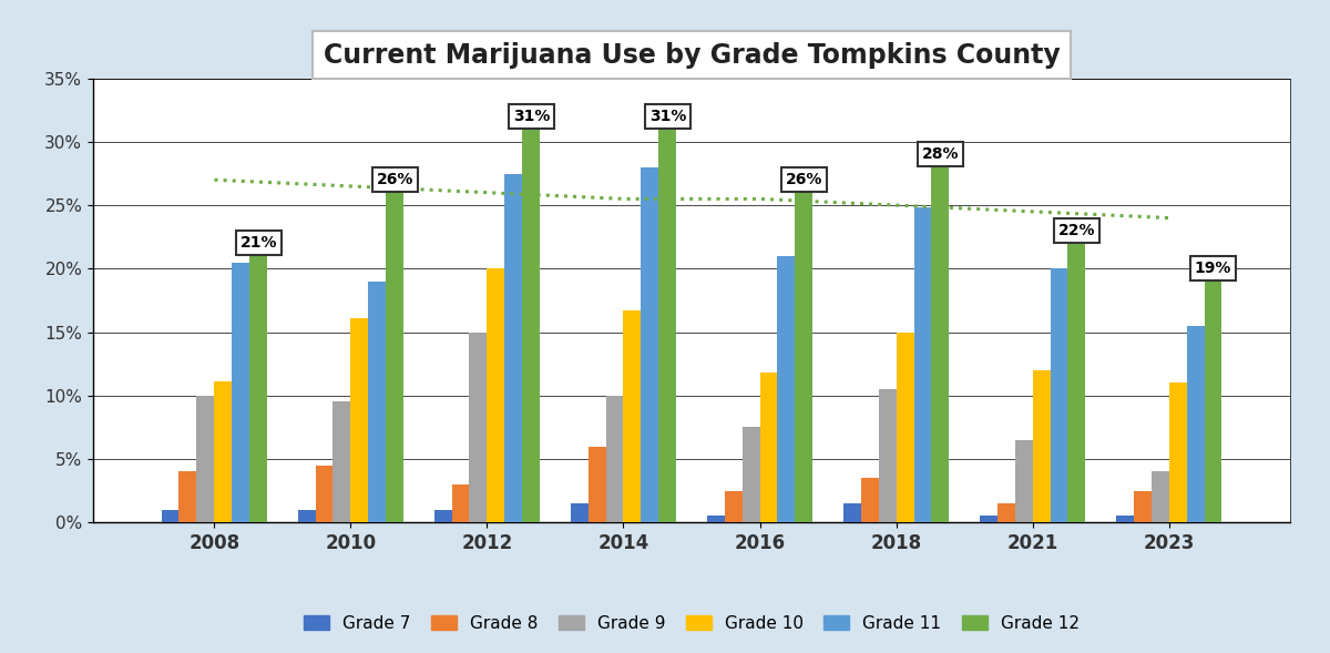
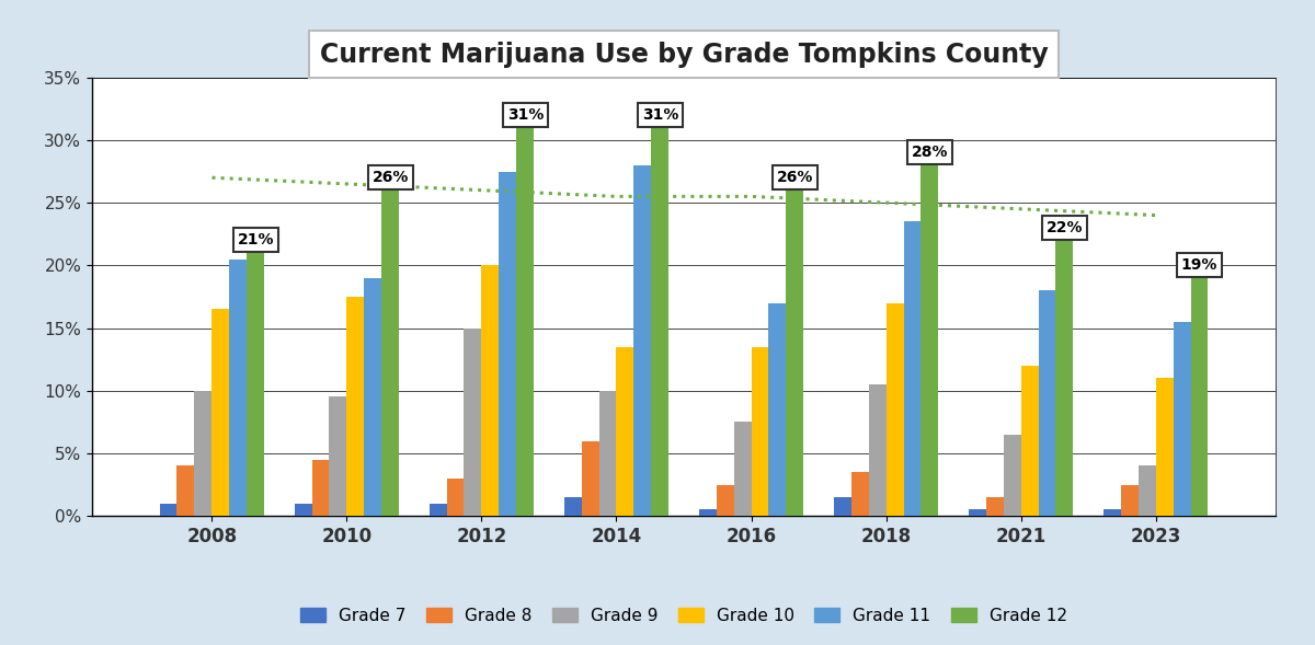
Grade 10/2008: 11.1% -> 16.5%
Grade 10/2010: 16.1% -> 17.5%
Grade 10/2014: 16.7% -> 13.5%
Grade 10/2016: 11.8% -> 13.5%
Grade 11/2016: 21.0% -> 17.0%
Grade 10/2018: 15.0% -> 17.0%
Grade 11/2018: 24.8% -> 23.5%
Grade 11/2021: 20.0% -> 18.0%
